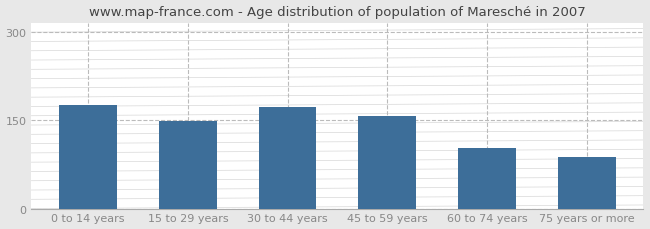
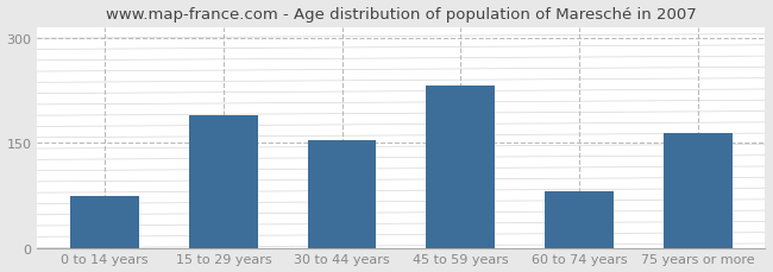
0 to 14 years: 175 -> 74
15 to 29 years: 148 -> 190
30 to 44 years: 172 -> 154
45 to 59 years: 157 -> 232
60 to 74 years: 102 -> 80
75 years or more: 87 -> 164
